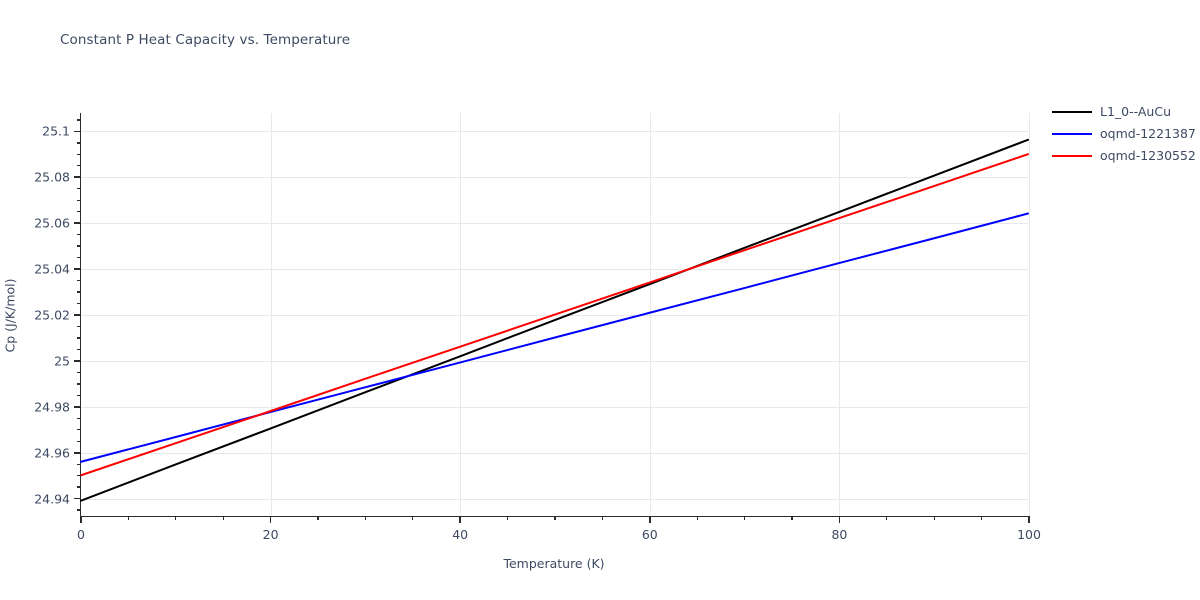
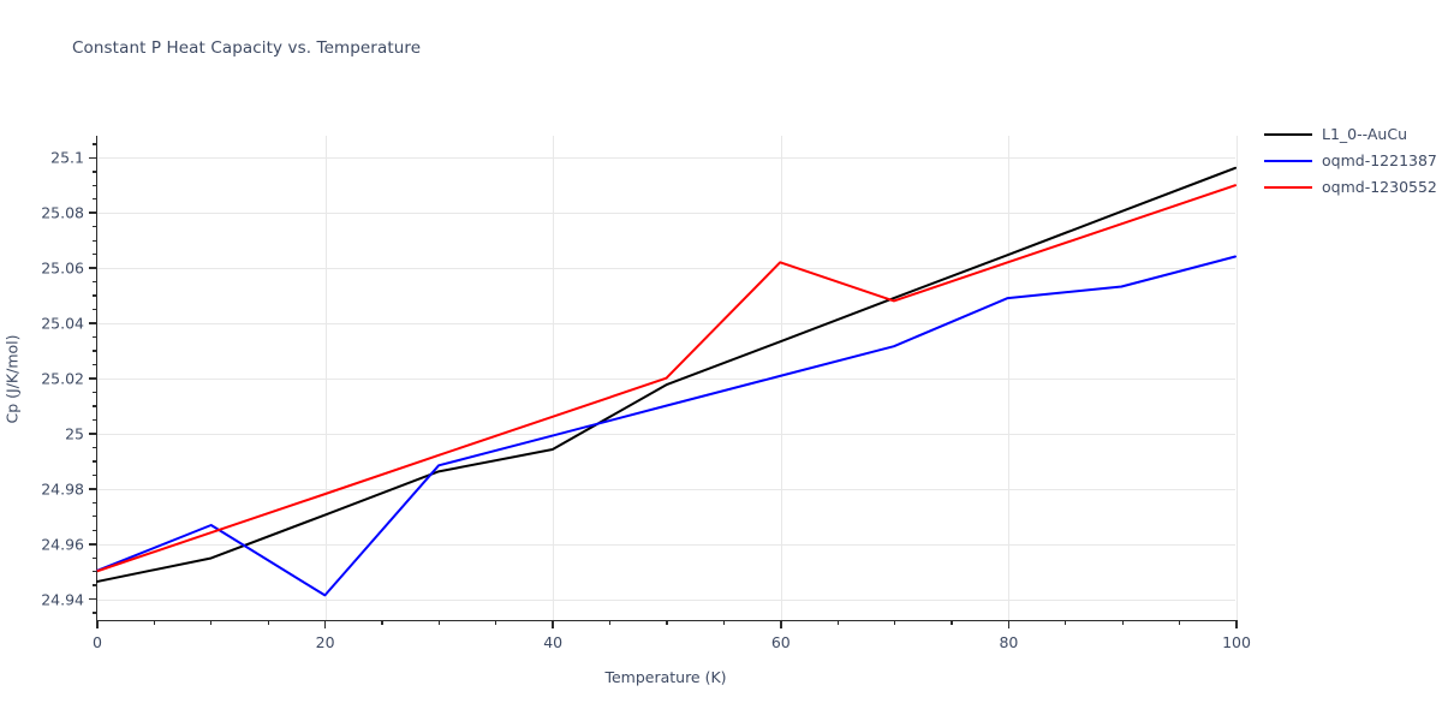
L1_0--AuCu/0: 24.939 -> 24.946
oqmd-1221387/0: 24.956 -> 24.950
oqmd-1221387/20: 24.977 -> 24.941
L1_0--AuCu/40: 25.002 -> 24.994
oqmd-1230552/60: 25.034 -> 25.062
oqmd-1221387/80: 25.042 -> 25.049
